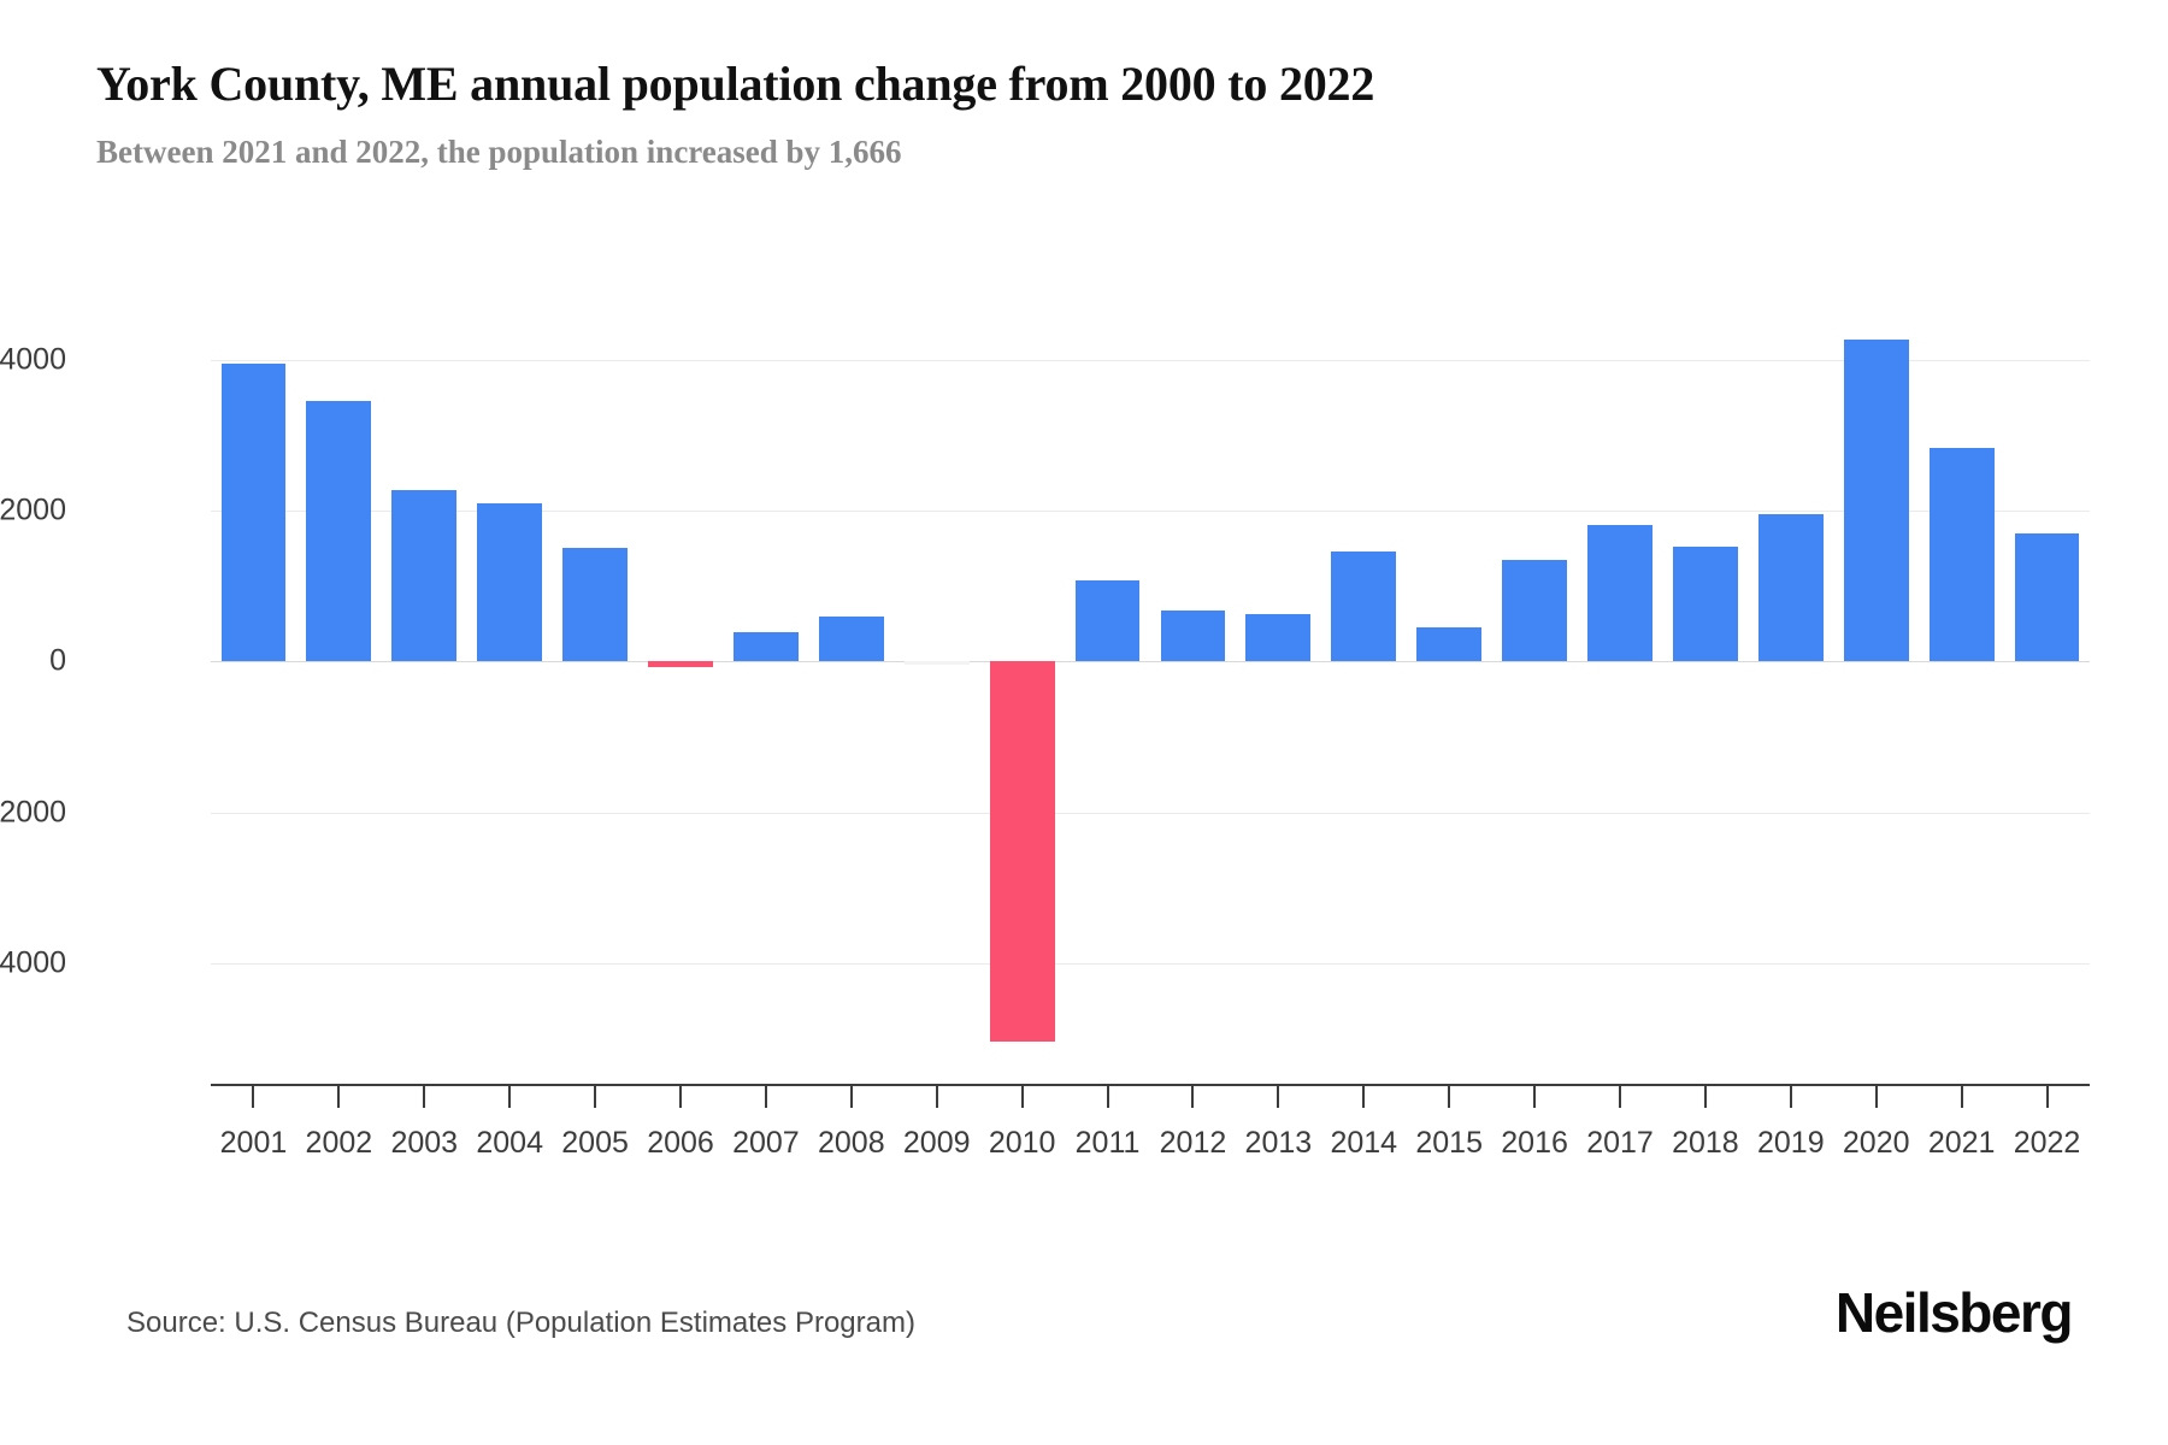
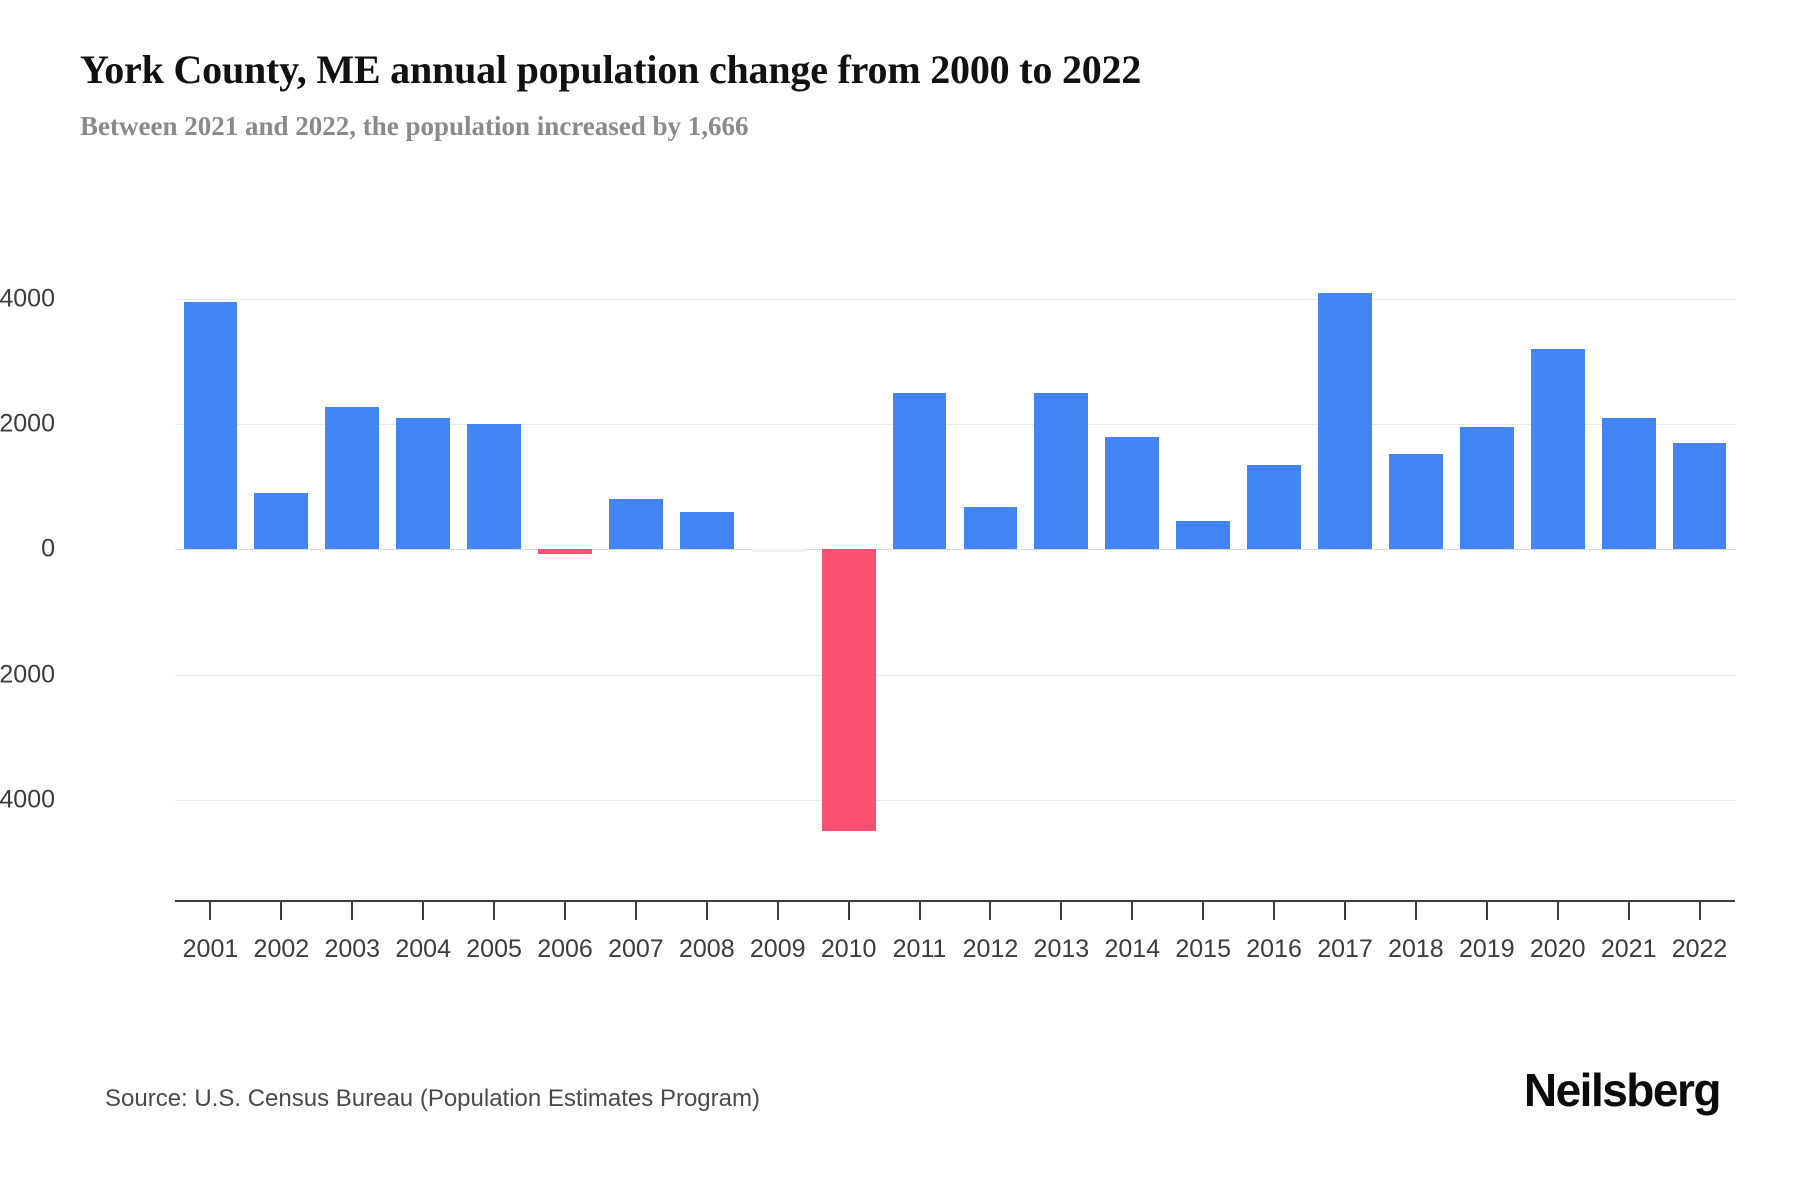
2002: 3400 -> 900
2005: 1500 -> 2000
2007: 400 -> 800
2010: -5000 -> -4500
2011: 1100 -> 2500
2013: 600 -> 2500
2014: 1500 -> 1800
2017: 1800 -> 4100
2020: 4300 -> 3200
2021: 2800 -> 2100
